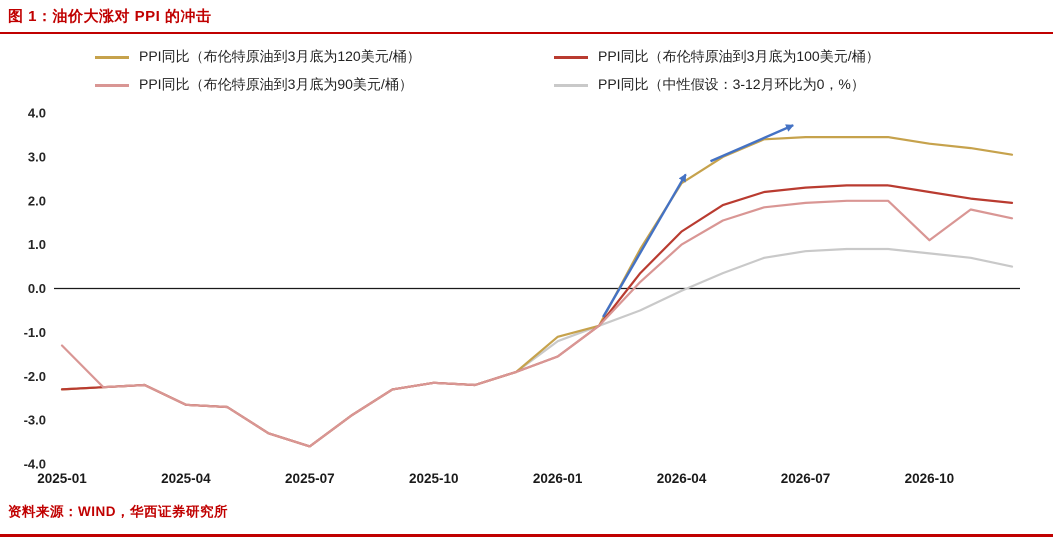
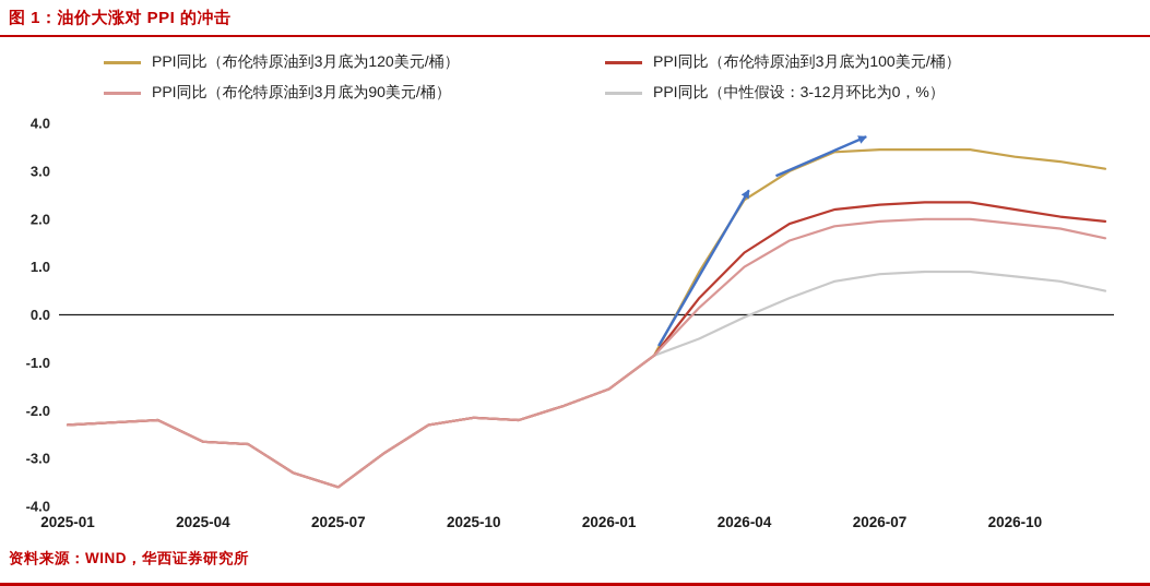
PPI同比（布伦特原油到3月底为90美元/桶）/2025-01: -1.3 -> -2.3
PPI同比（布伦特原油到3月底为120美元/桶）/2026-01: -1.1 -> -1.6
PPI同比（中性假设：3-12月环比为0，%）/2026-01: -1.2 -> -1.6
PPI同比（布伦特原油到3月底为90美元/桶）/2026-10: 1.1 -> 1.9
